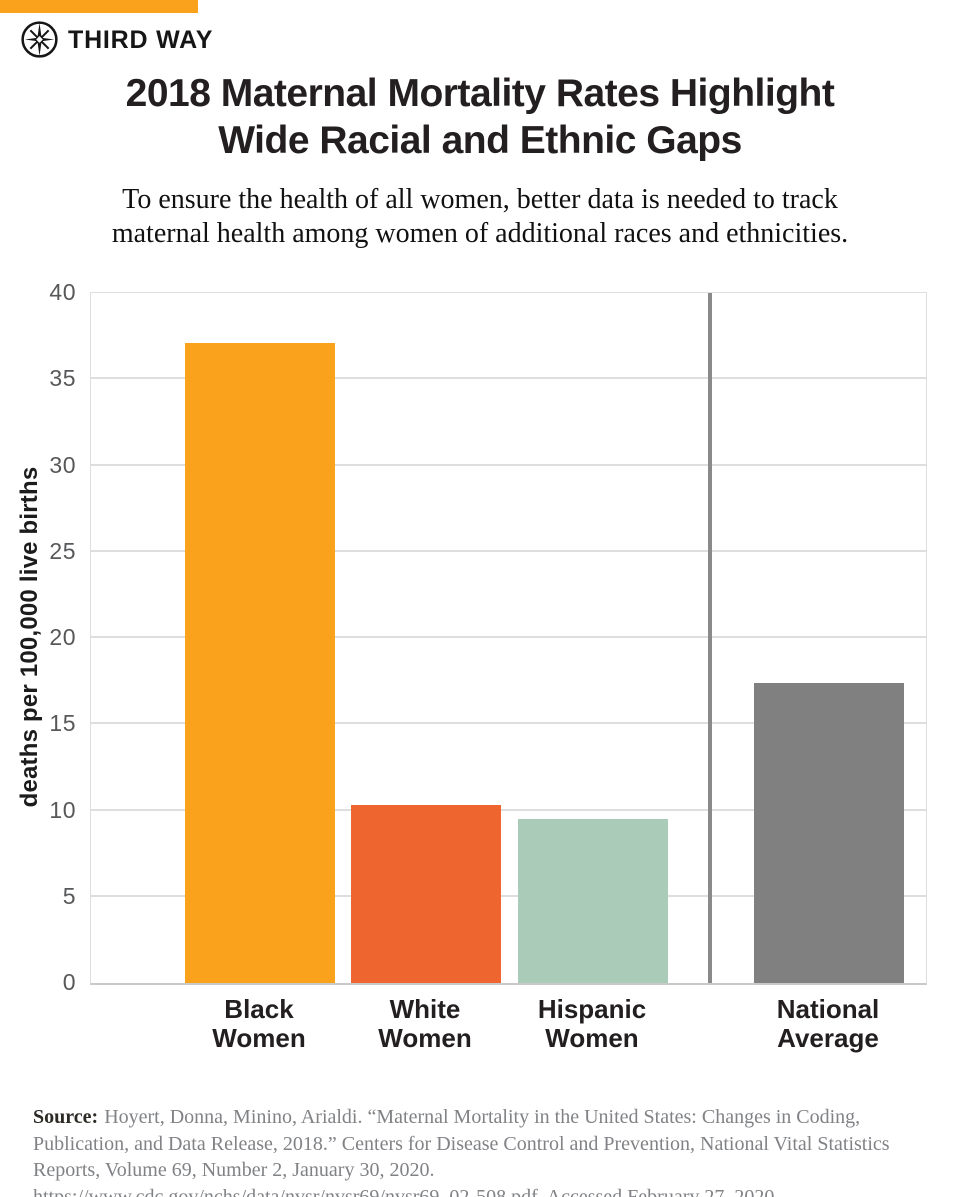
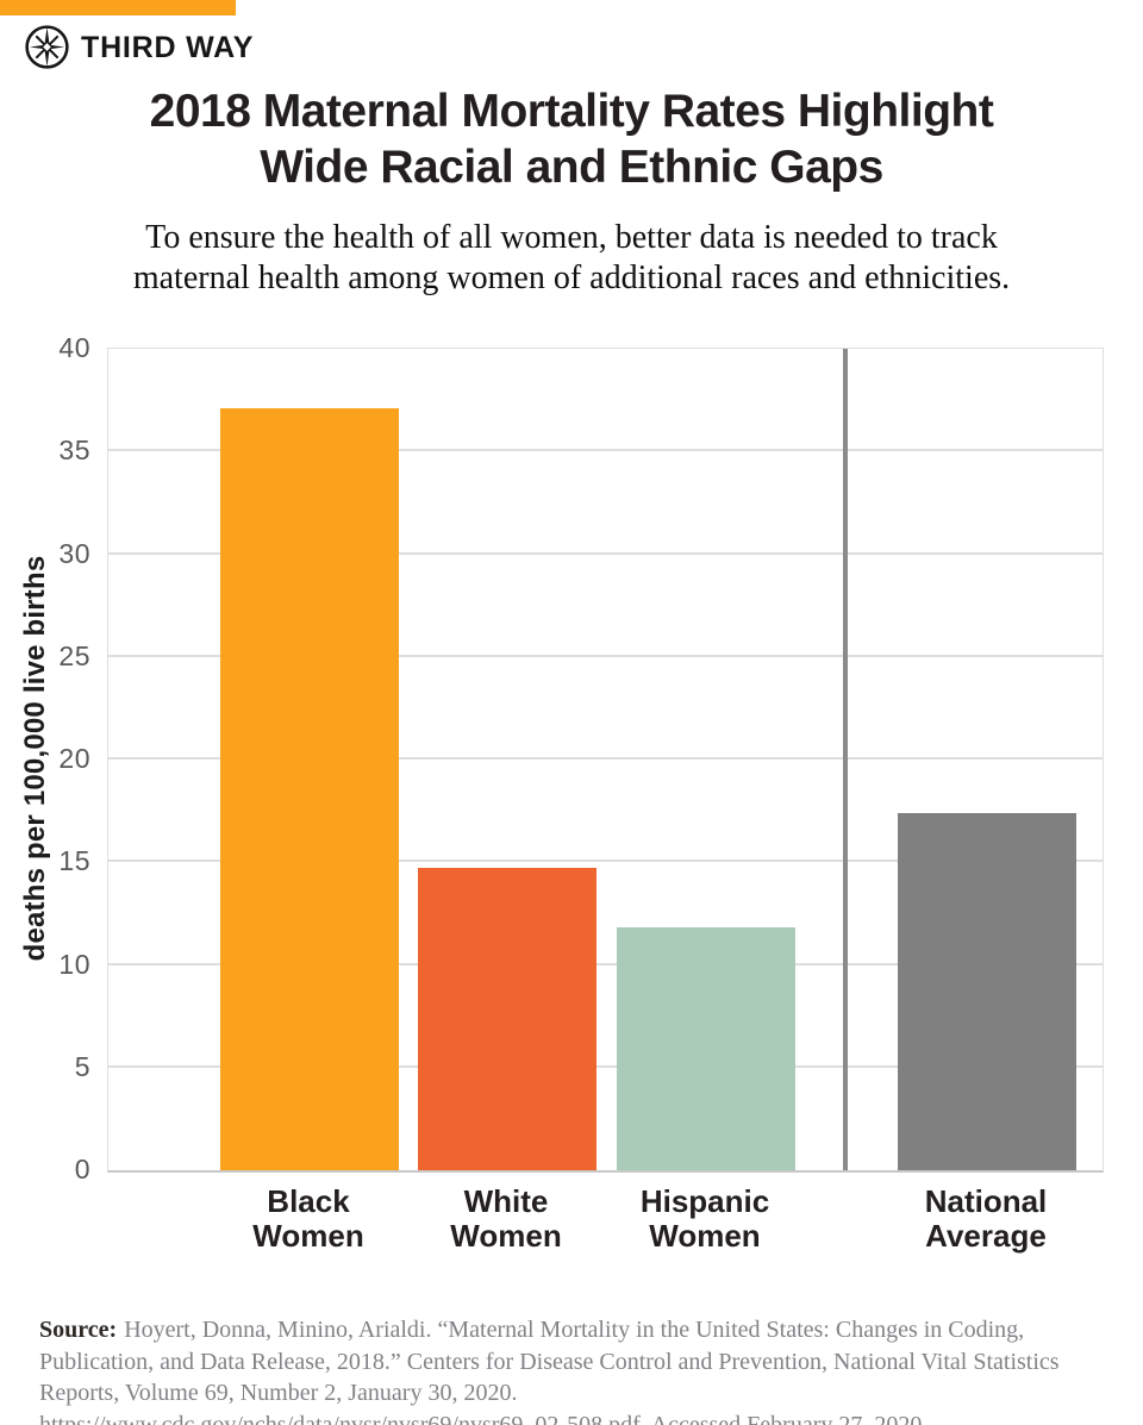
White Women: 10.3 -> 14.7
Hispanic Women: 9.5 -> 11.8
